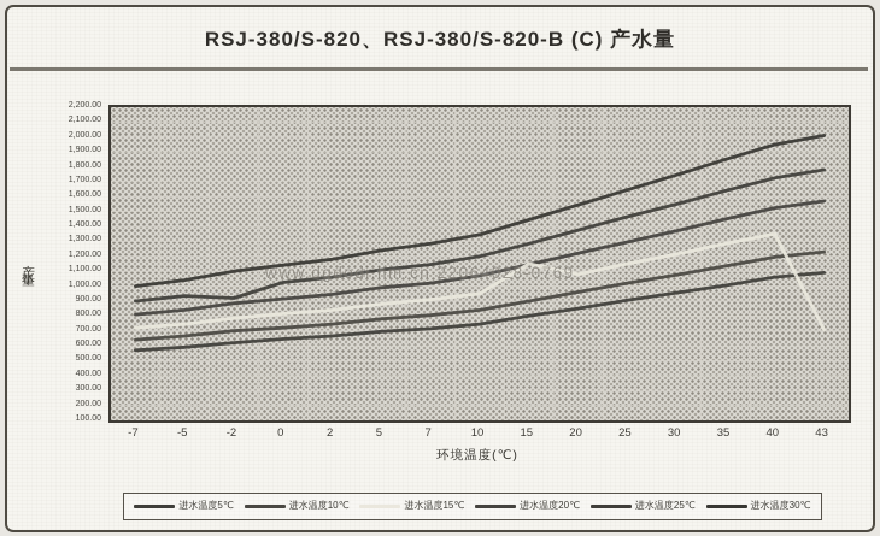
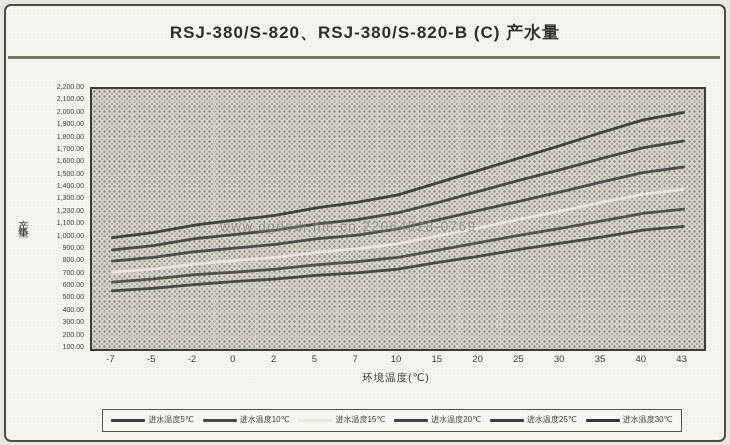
进水温度25℃/-2: 920 -> 990
进水温度15℃/15: 1150 -> 1020
进水温度15℃/43: 710 -> 1390
